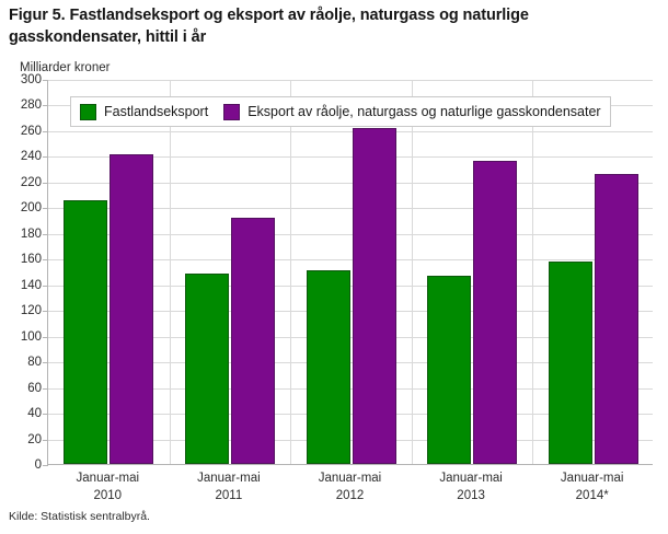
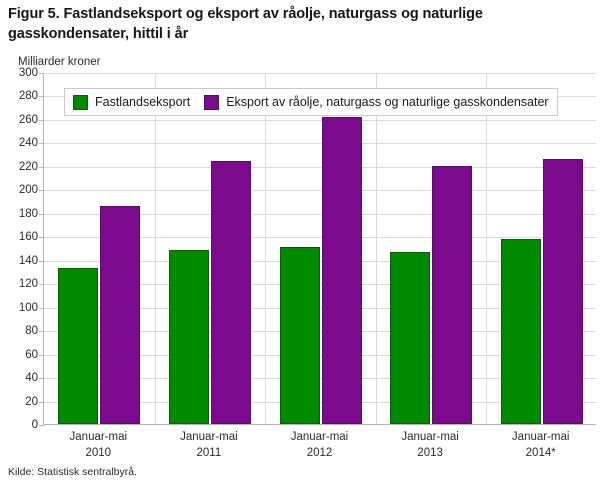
Fastlandseksport/Januar-mai 2010: 205 -> 133
Eksport av råolje, naturgass og naturlige gasskondensater/Januar-mai 2010: 241 -> 186
Eksport av råolje, naturgass og naturlige gasskondensater/Januar-mai 2011: 192 -> 224
Eksport av råolje, naturgass og naturlige gasskondensater/Januar-mai 2013: 236 -> 220
